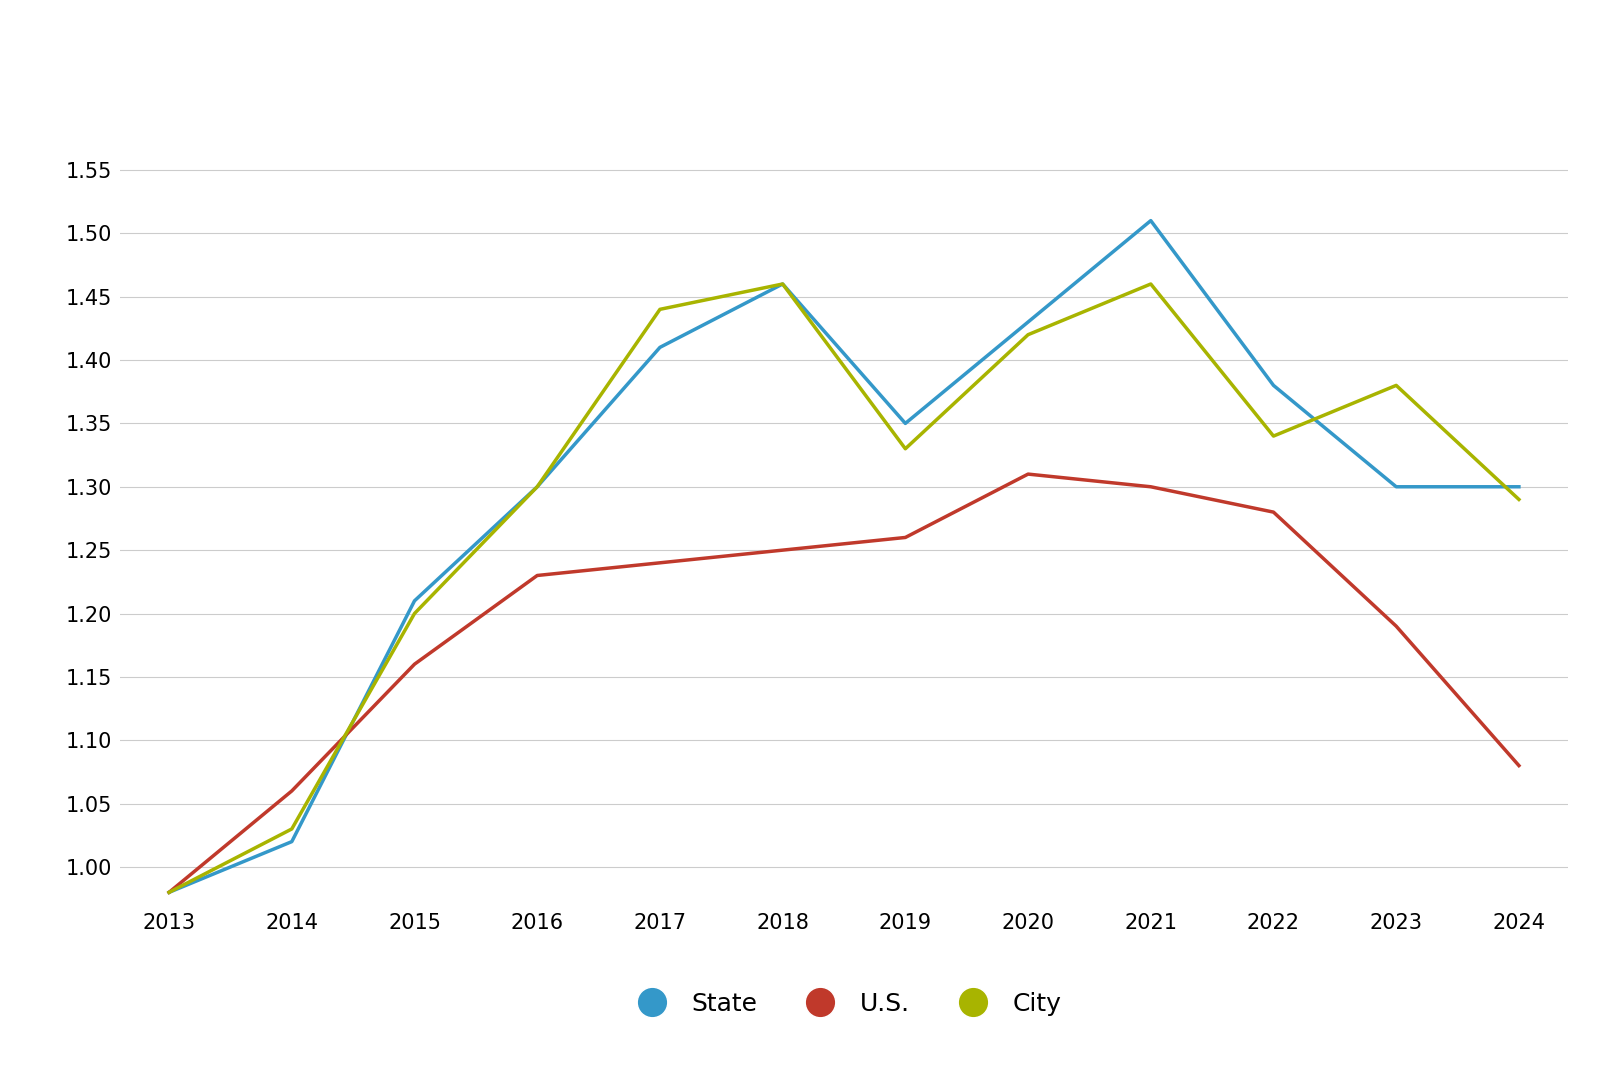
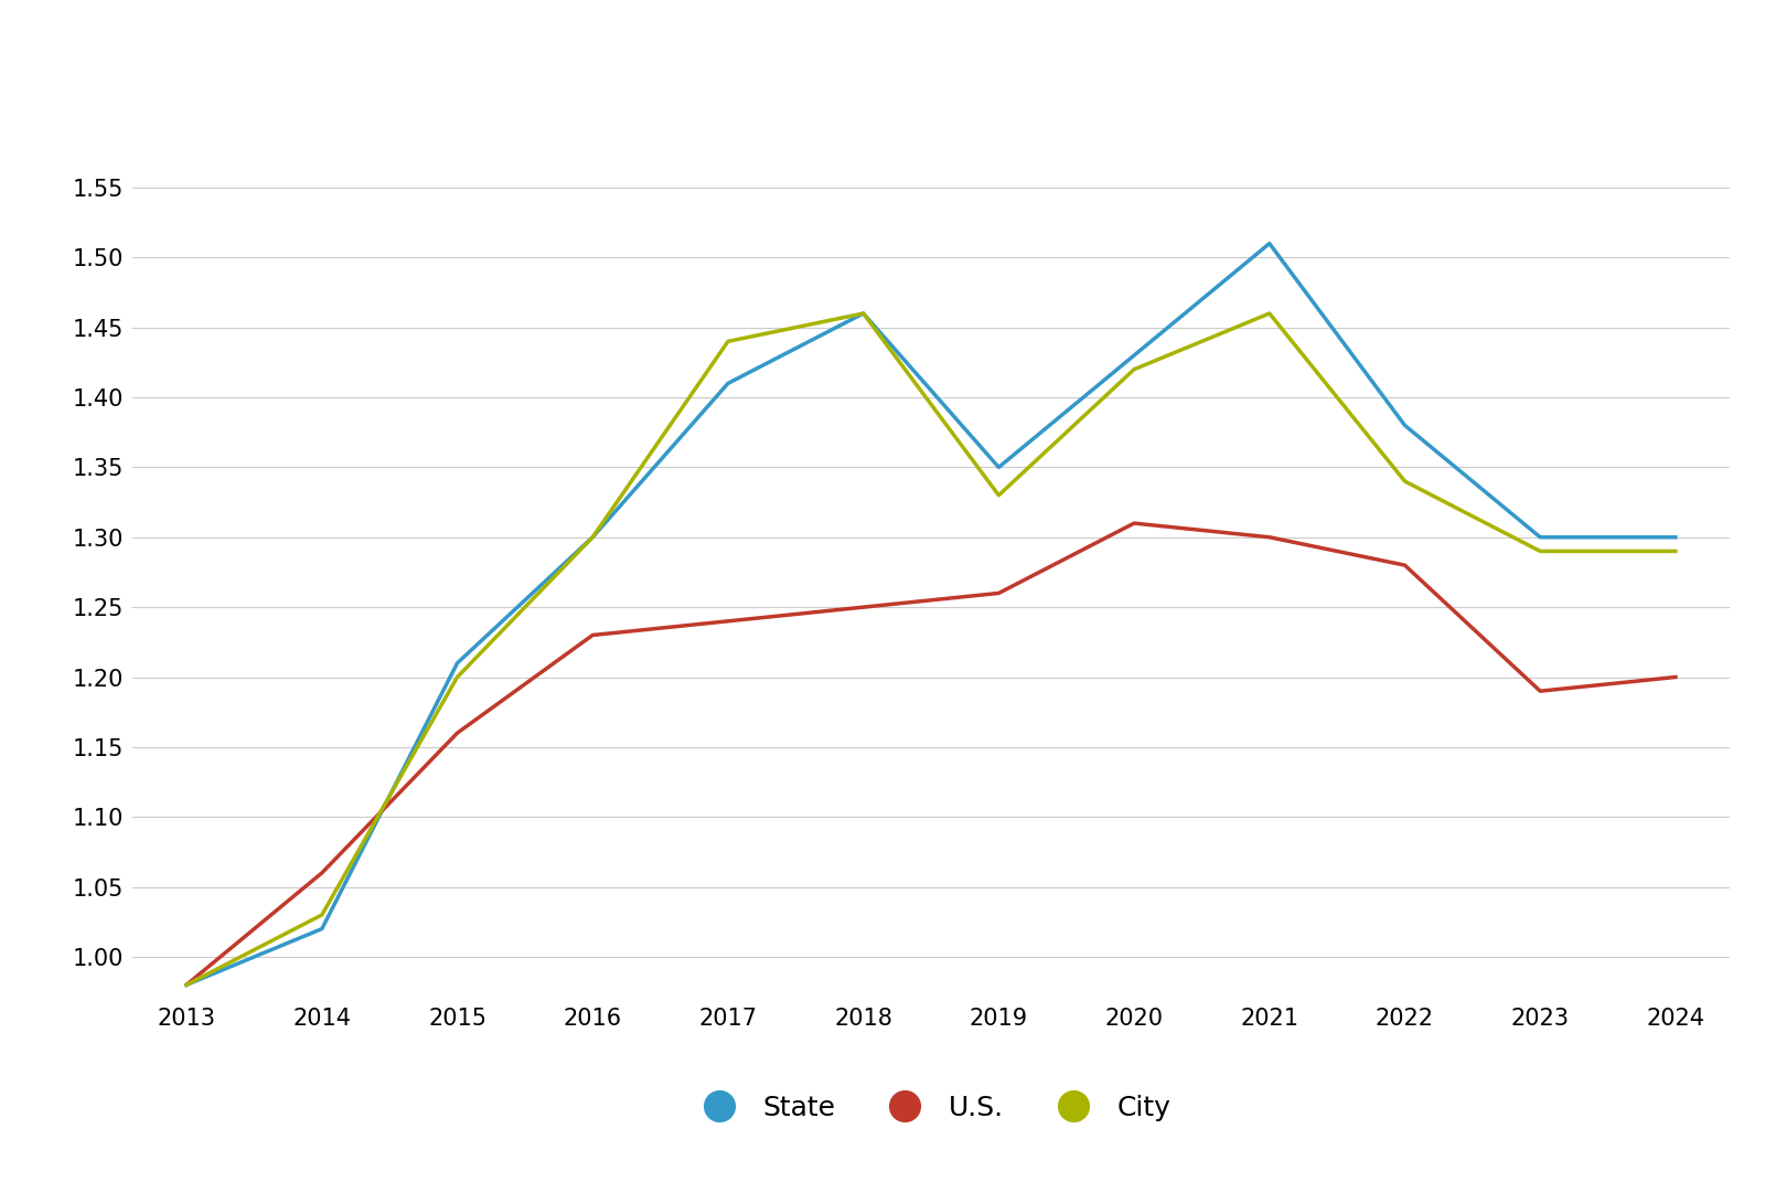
City/2023: 1.38 -> 1.29
U.S./2024: 1.08 -> 1.20
